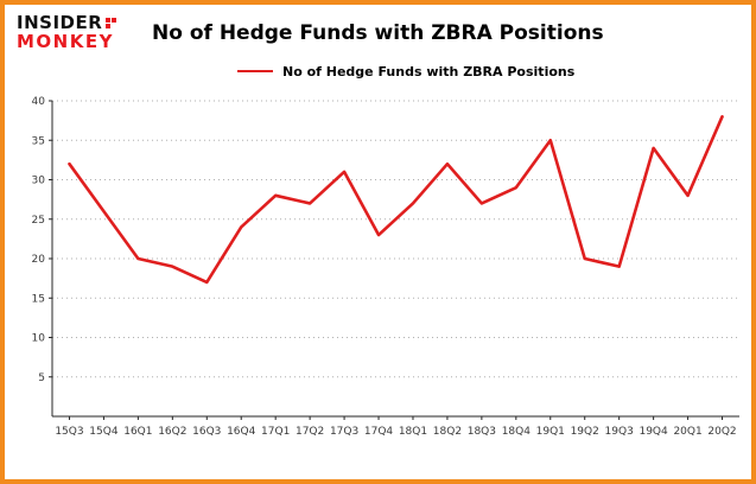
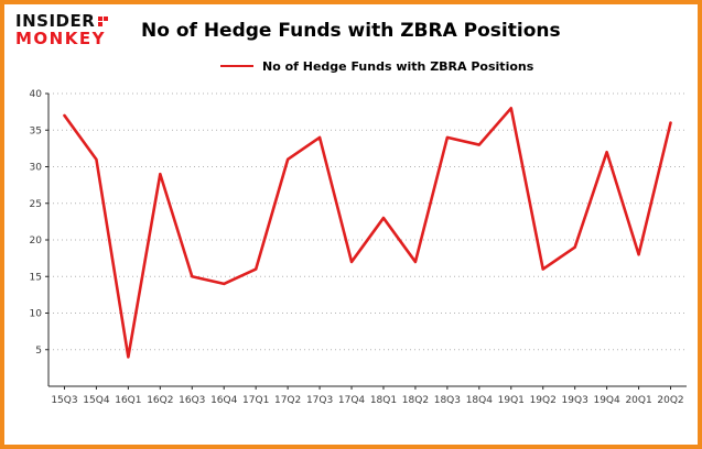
15Q3: 32 -> 37
15Q4: 26 -> 31
16Q1: 20 -> 4
16Q2: 19 -> 29
16Q3: 17 -> 15
16Q4: 24 -> 14
17Q1: 28 -> 16
17Q2: 27 -> 31
17Q3: 31 -> 34
17Q4: 23 -> 17
18Q1: 27 -> 23
18Q2: 32 -> 17
18Q3: 27 -> 34
18Q4: 29 -> 33
19Q1: 35 -> 38
19Q2: 20 -> 16
19Q4: 34 -> 32
20Q1: 28 -> 18
20Q2: 38 -> 36
